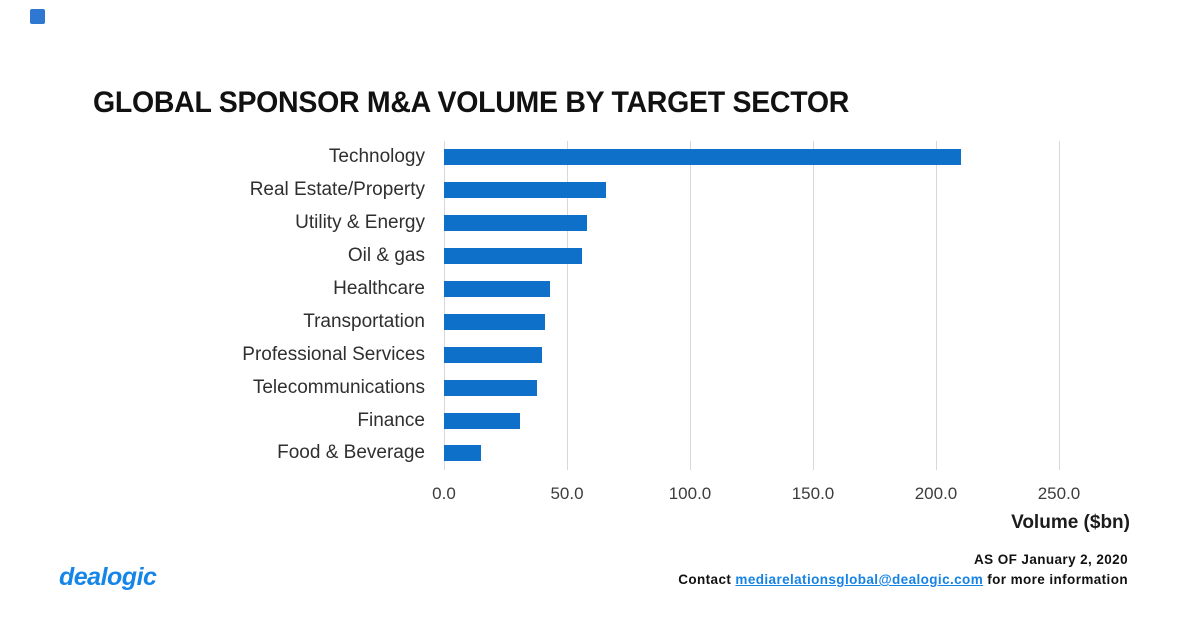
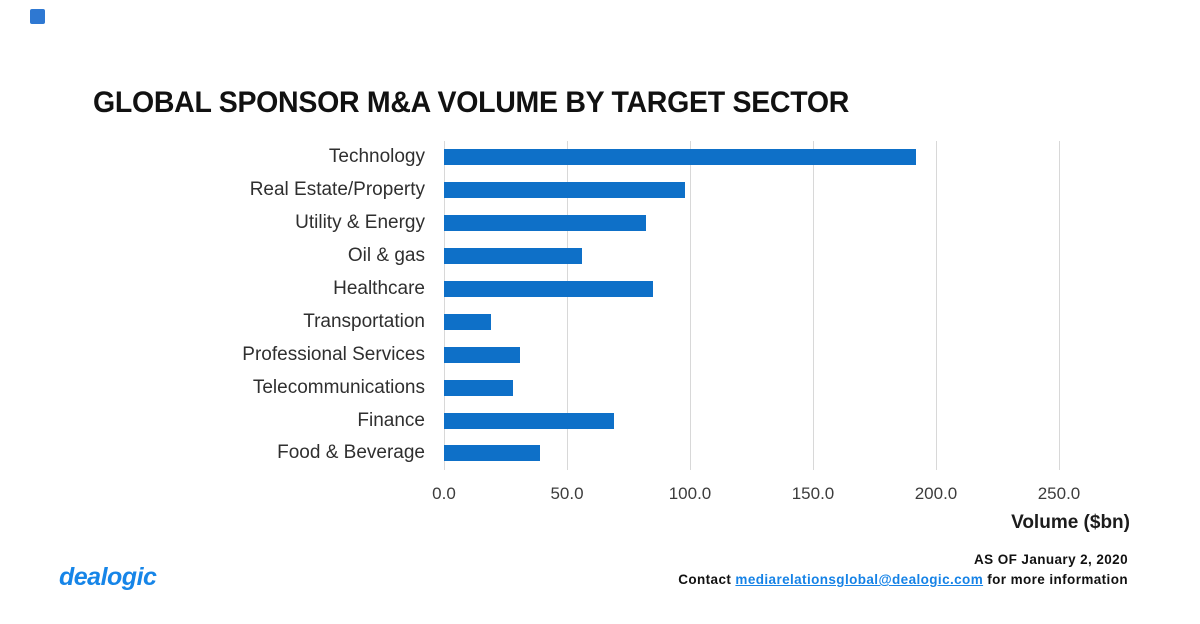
Technology: 210 -> 192
Real Estate/Property: 66 -> 98
Utility & Energy: 58 -> 82
Healthcare: 43 -> 85
Transportation: 41 -> 19
Professional Services: 40 -> 31
Telecommunications: 38 -> 28
Finance: 31 -> 69
Food & Beverage: 15 -> 39
